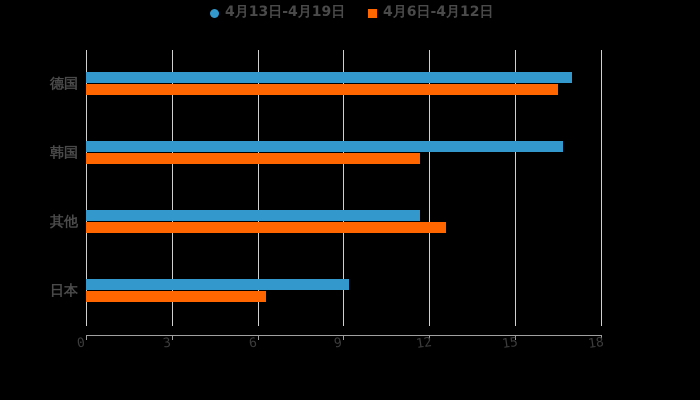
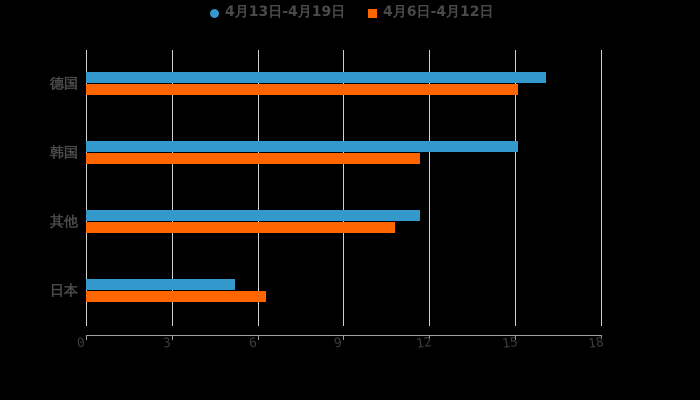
4月13日-4月19日/德国: 17.0 -> 16.1
4月6日-4月12日/德国: 16.5 -> 15.1
4月13日-4月19日/韩国: 16.7 -> 15.1
4月6日-4月12日/其他: 12.6 -> 10.8
4月13日-4月19日/日本: 9.2 -> 5.2
